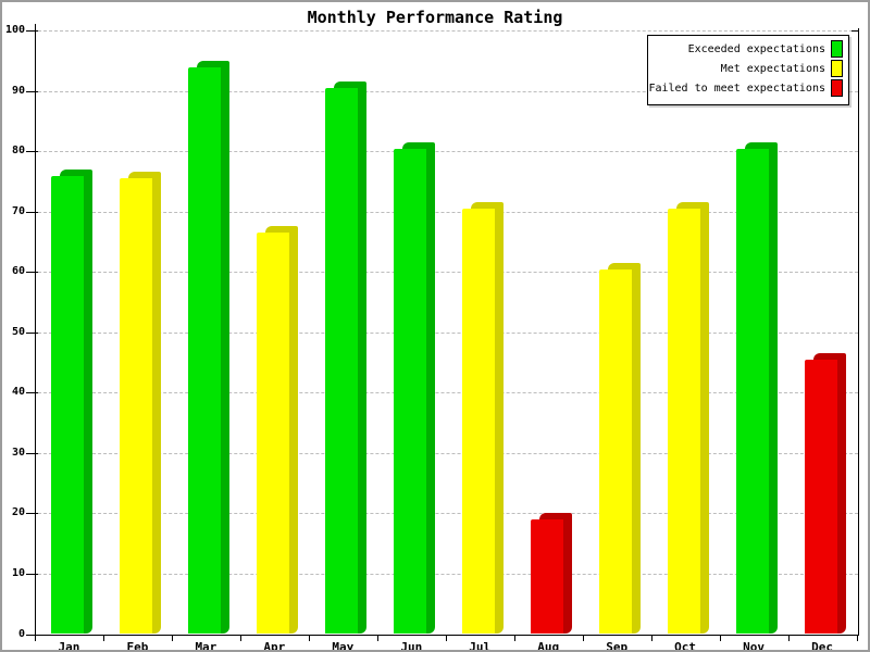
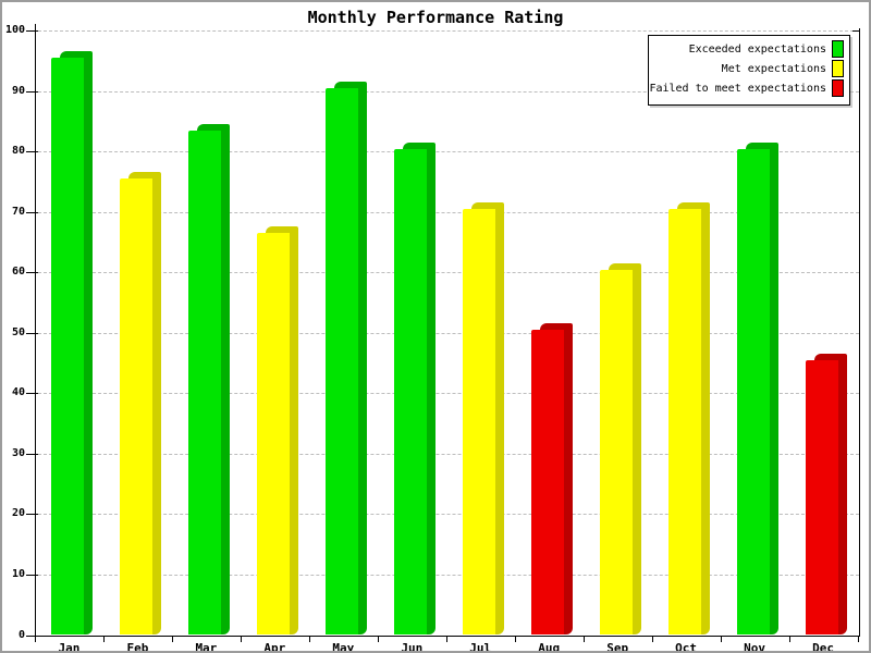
Jan: 76 -> 96
Mar: 94 -> 84
Aug: 19 -> 50
